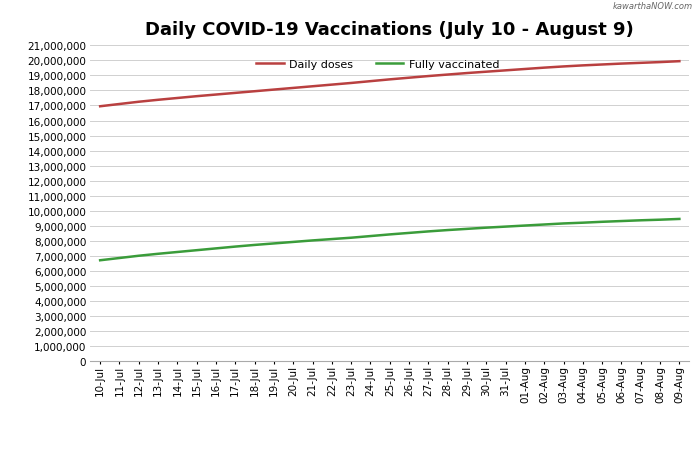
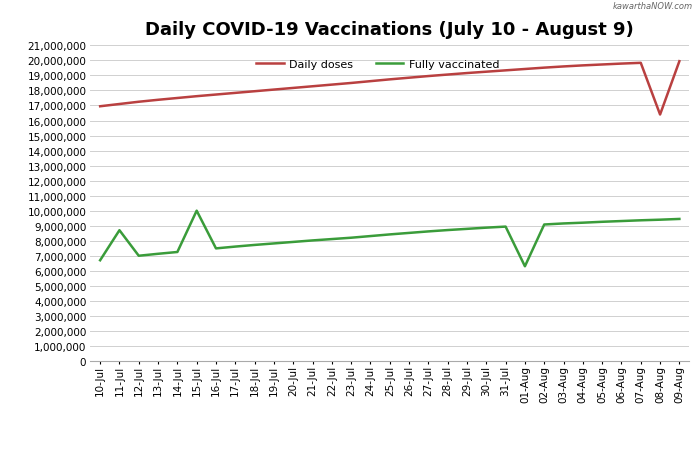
Fully vaccinated/11-Jul: 6,800,000 -> 8,700,000
Fully vaccinated/15-Jul: 7,400,000 -> 10,000,000
Fully vaccinated/01-Aug: 9,000,000 -> 6,300,000
Daily doses/08-Aug: 19,900,000 -> 16,400,000
